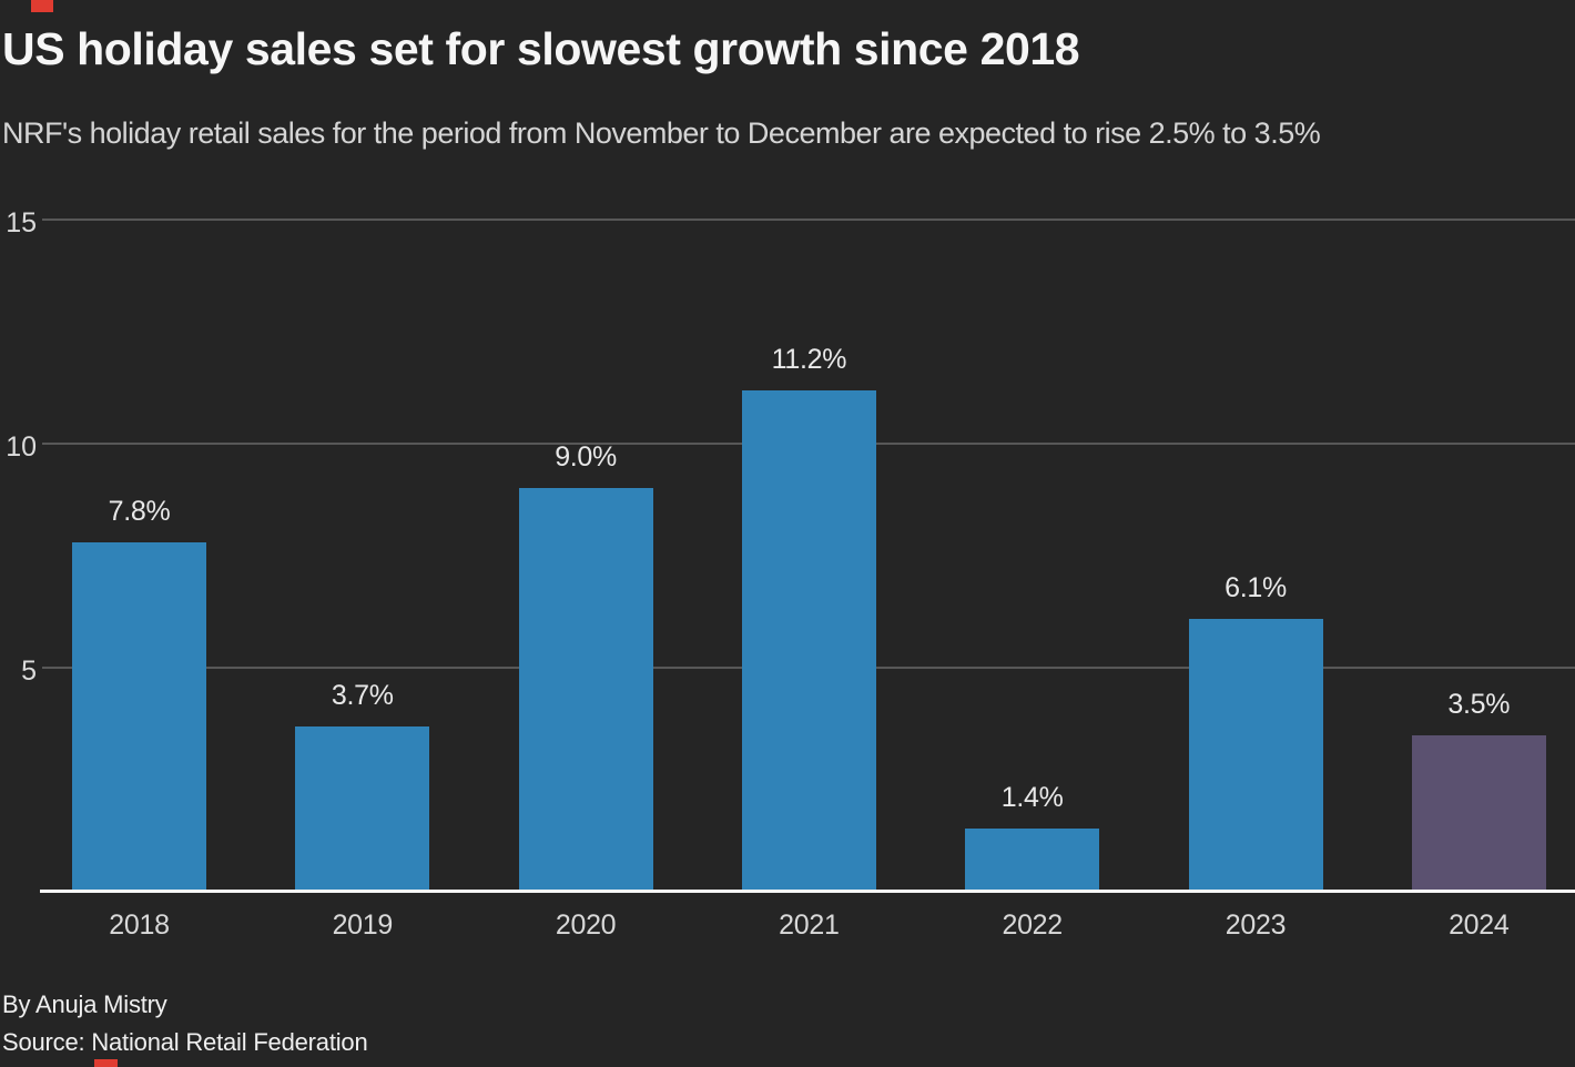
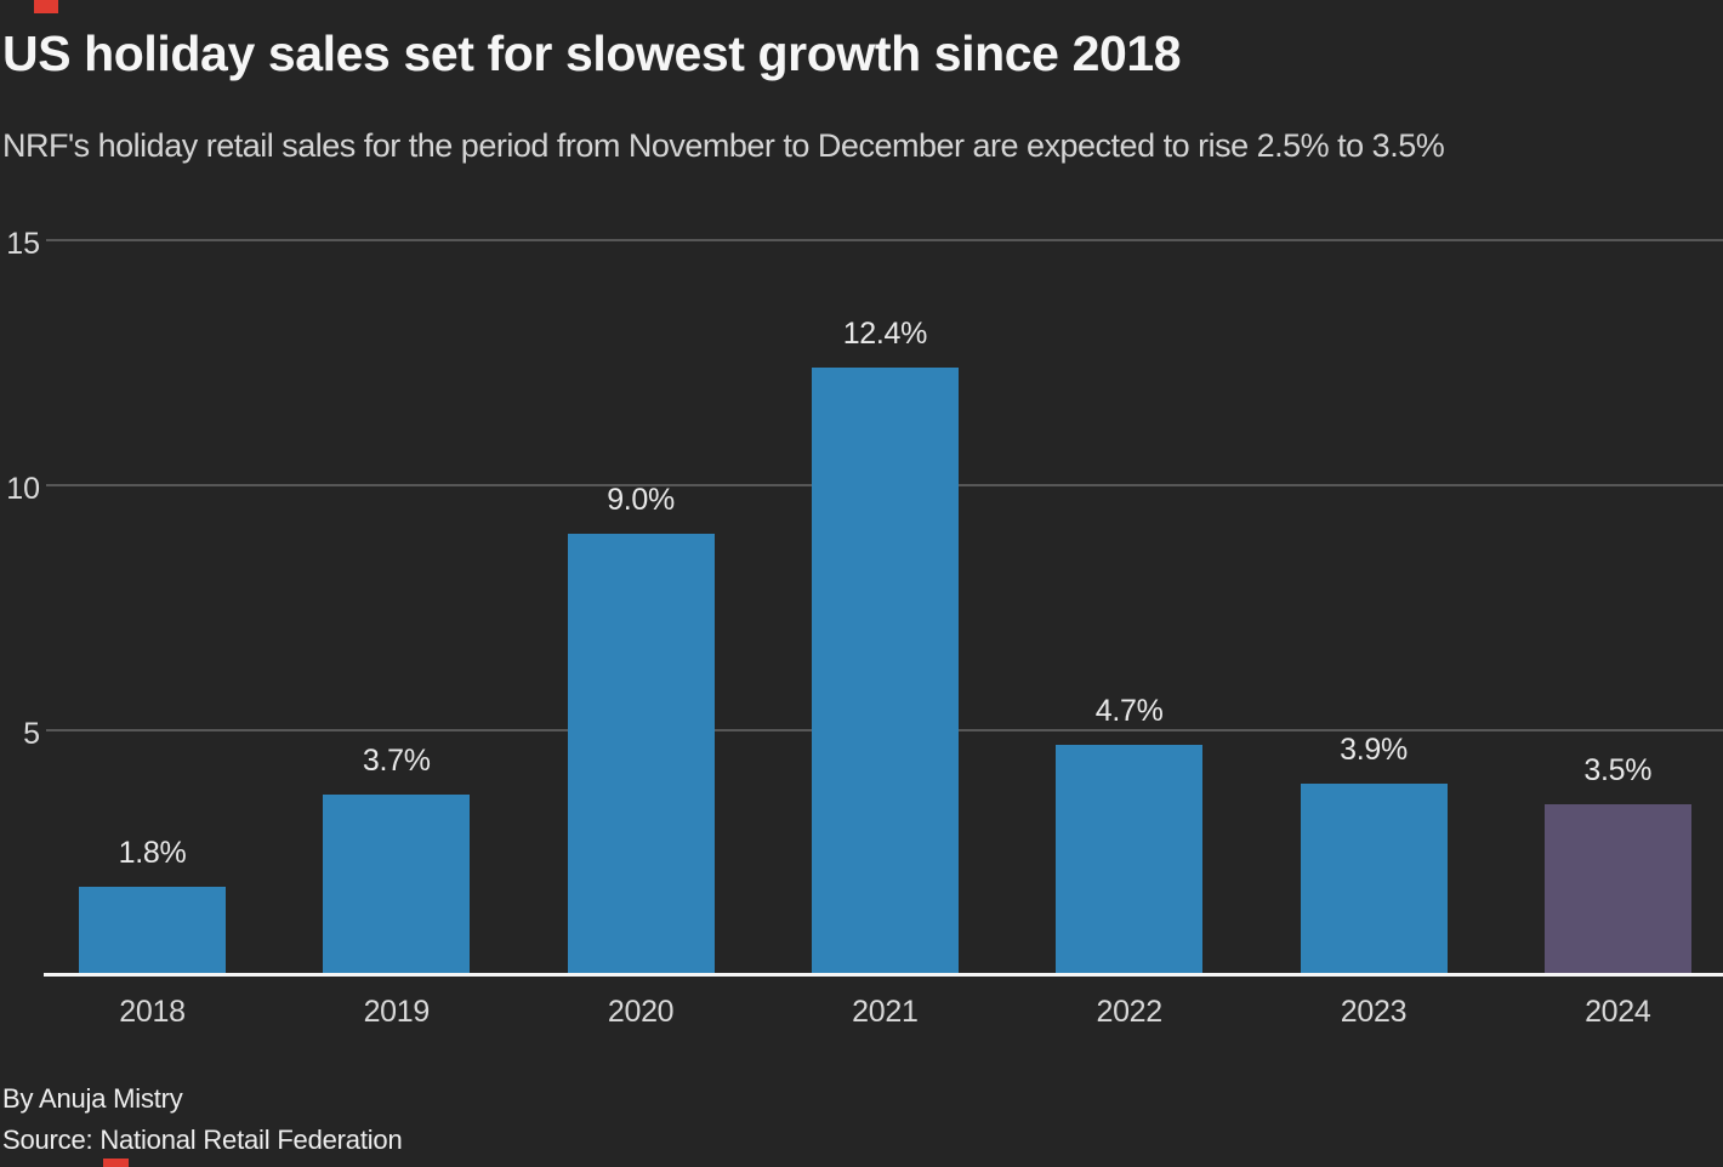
2018: 7.8% -> 1.8%
2021: 11.2% -> 12.4%
2022: 1.4% -> 4.7%
2023: 6.1% -> 3.9%
